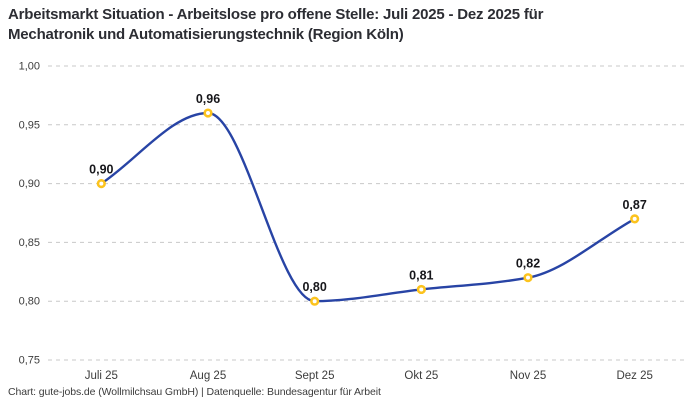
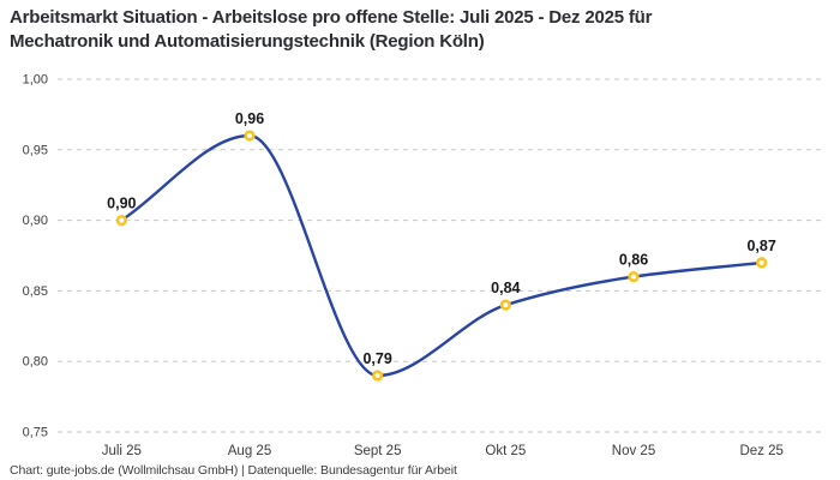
Sept 25: 0,80 -> 0,79
Okt 25: 0,81 -> 0,84
Nov 25: 0,82 -> 0,86
